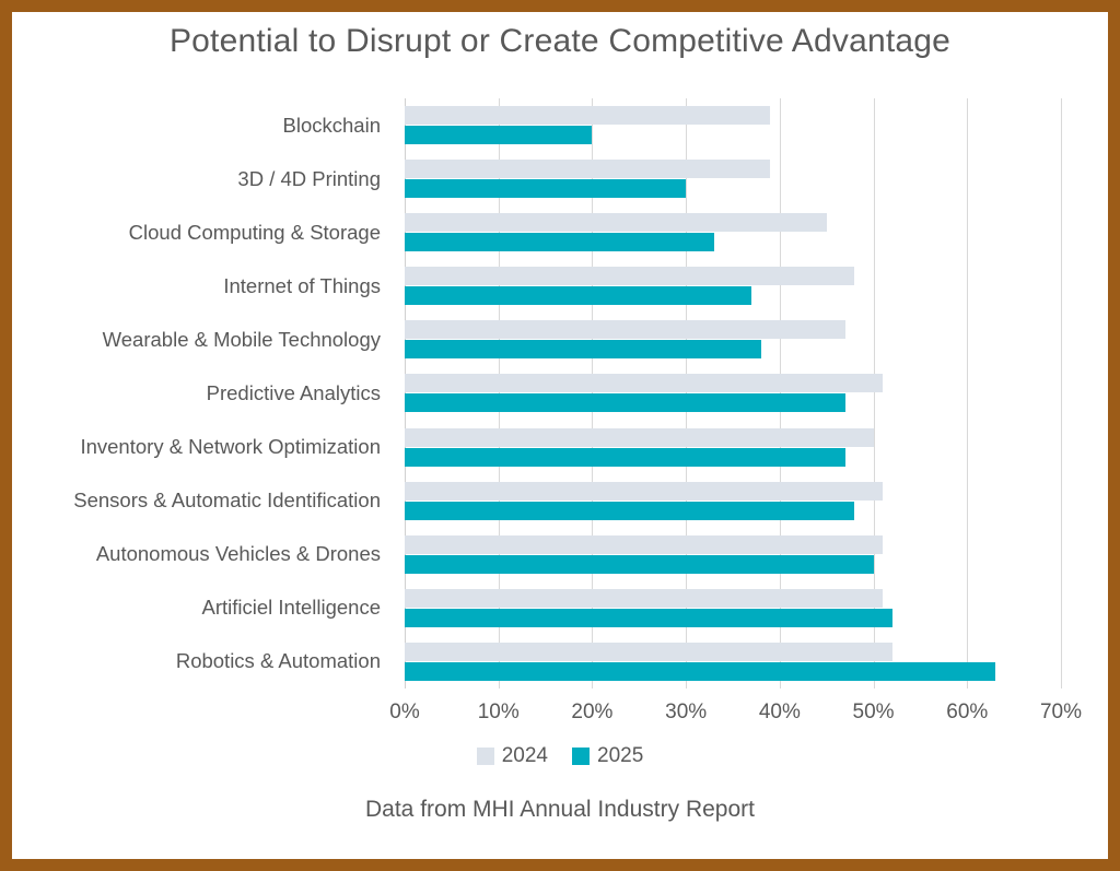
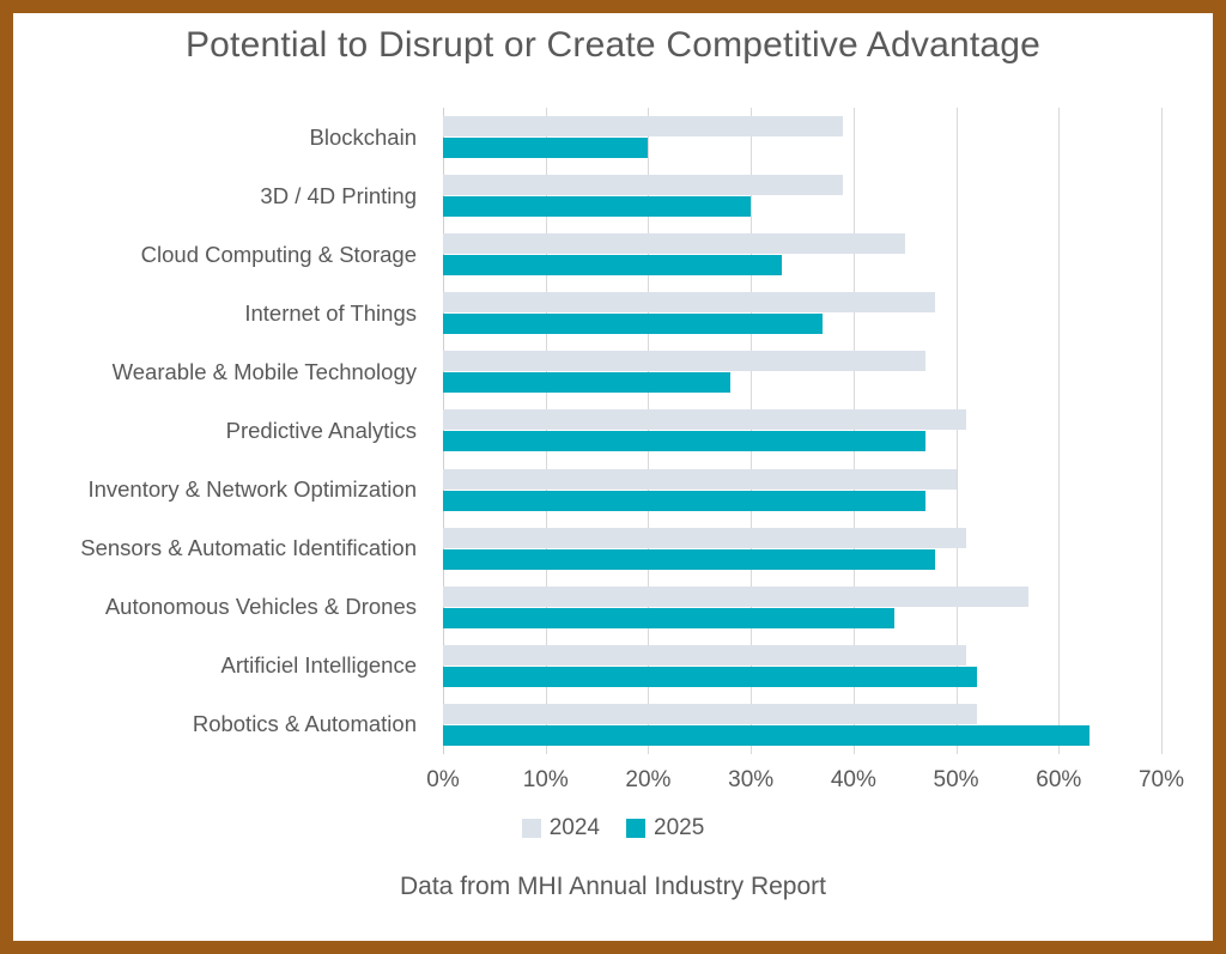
2025/Wearable & Mobile Technology: 38% -> 28%
2024/Autonomous Vehicles & Drones: 51% -> 57%
2025/Autonomous Vehicles & Drones: 50% -> 44%
